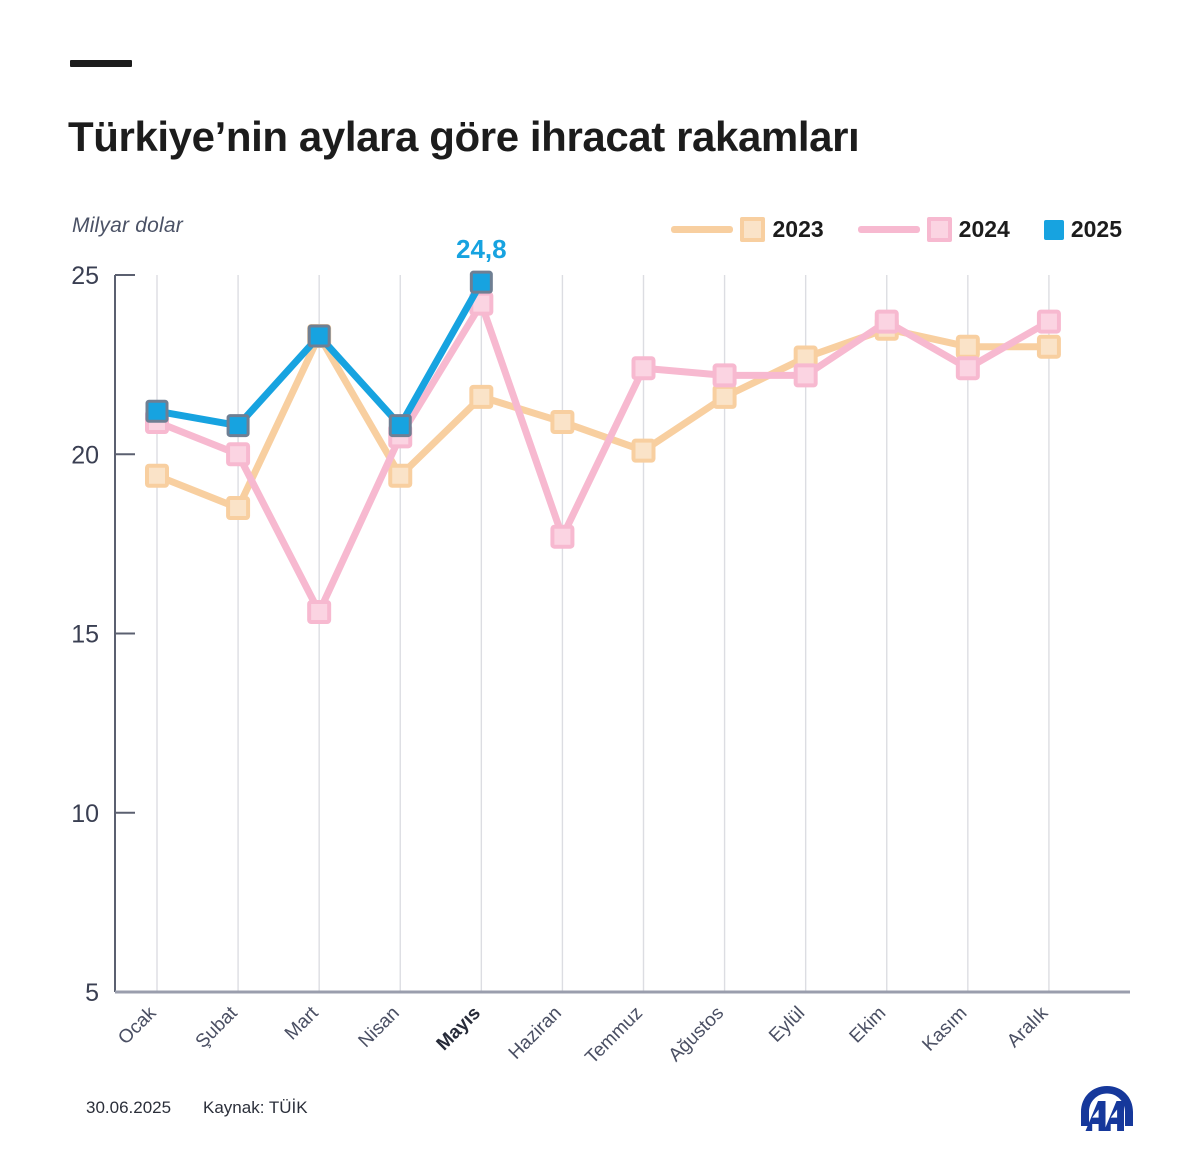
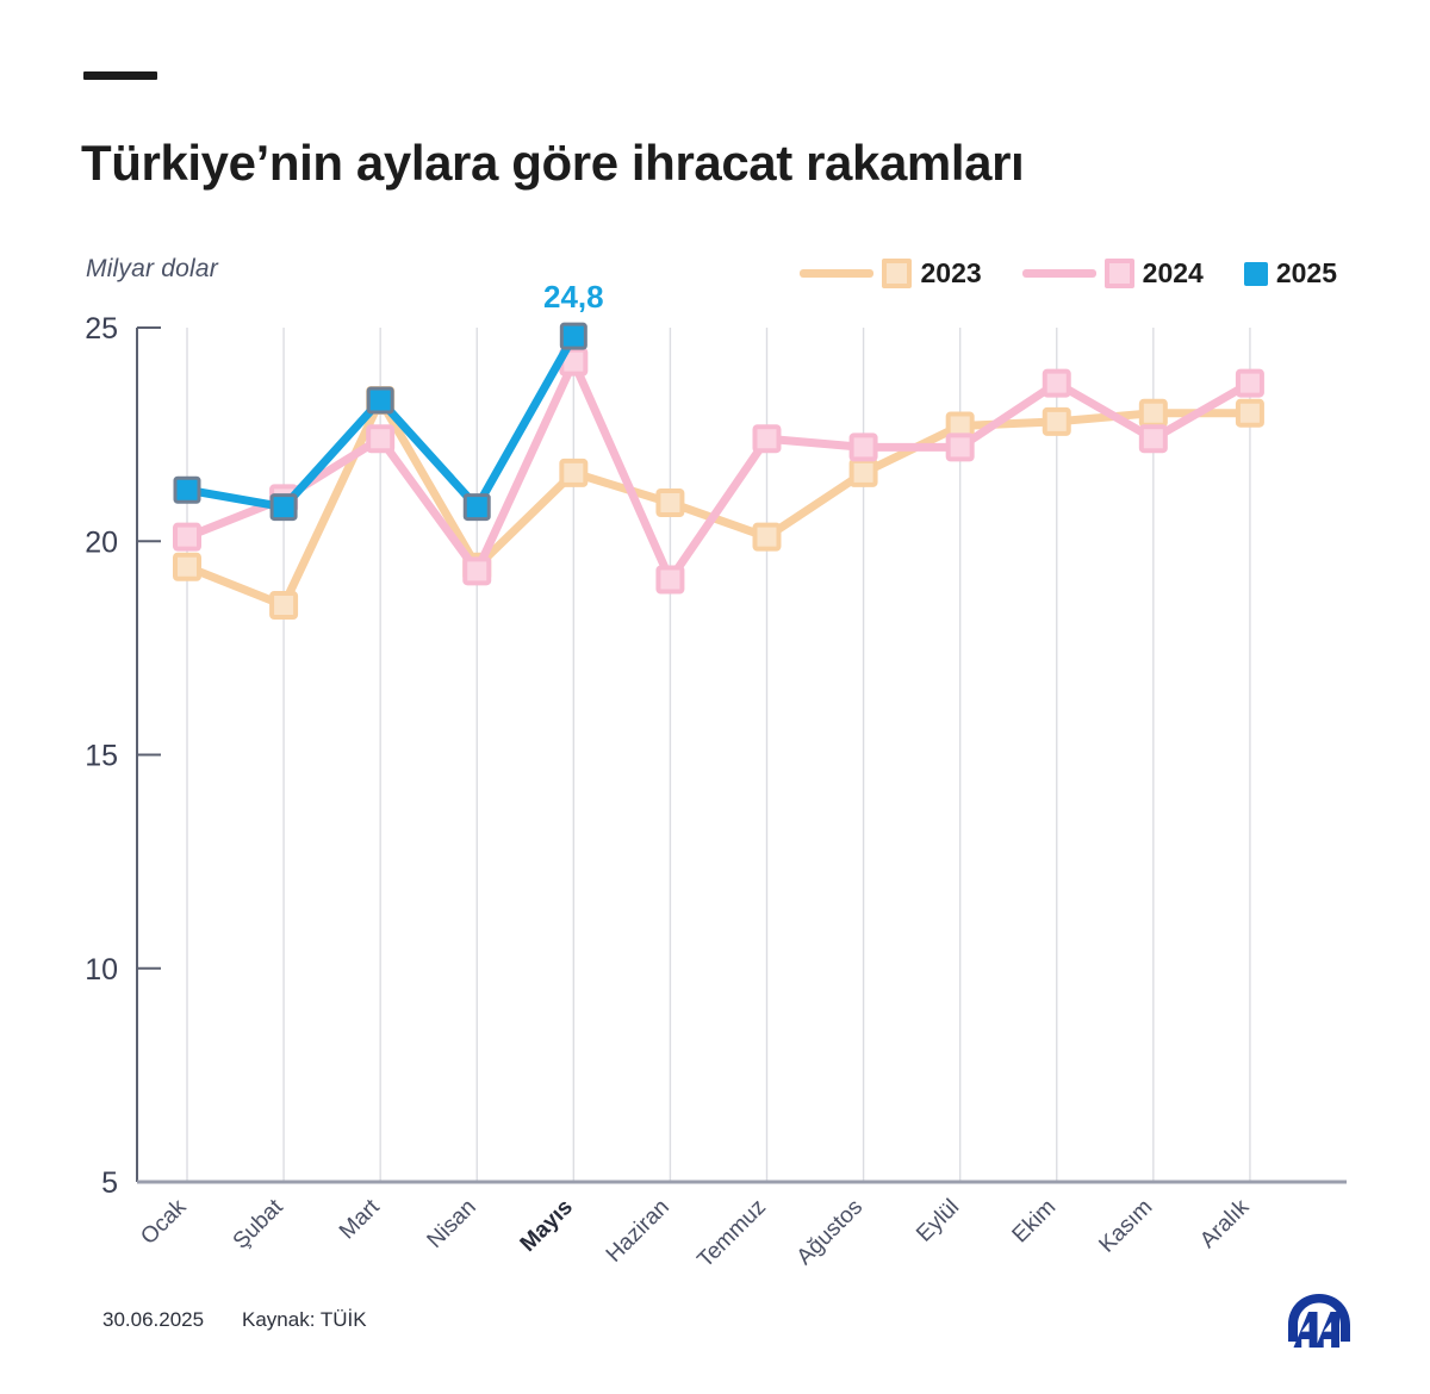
2024/Ocak: 20.9 -> 20.1
2024/Şubat: 20.0 -> 21.0
2024/Mart: 15.6 -> 22.4
2024/Nisan: 20.5 -> 19.3
2024/Haziran: 17.7 -> 19.1
2023/Ekim: 23.5 -> 22.8
